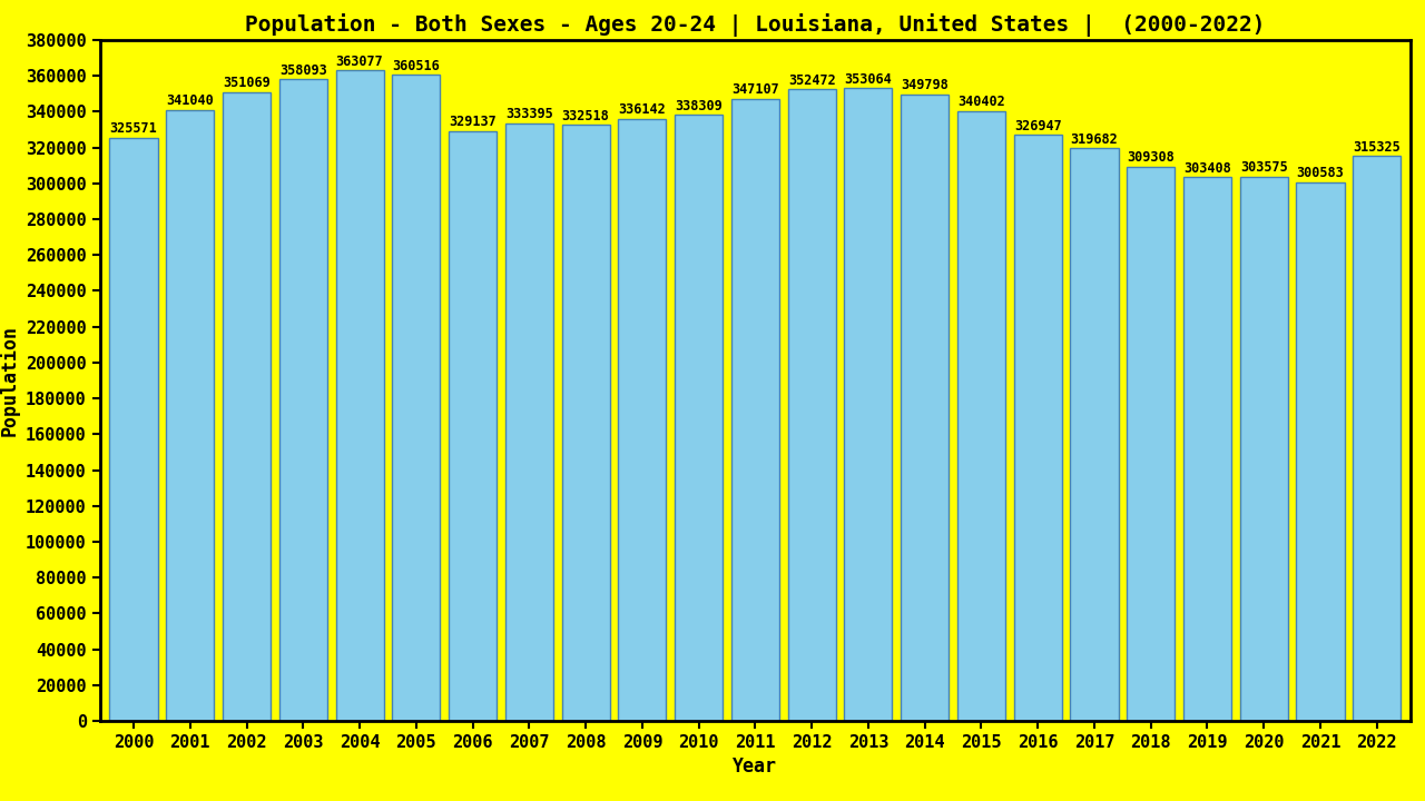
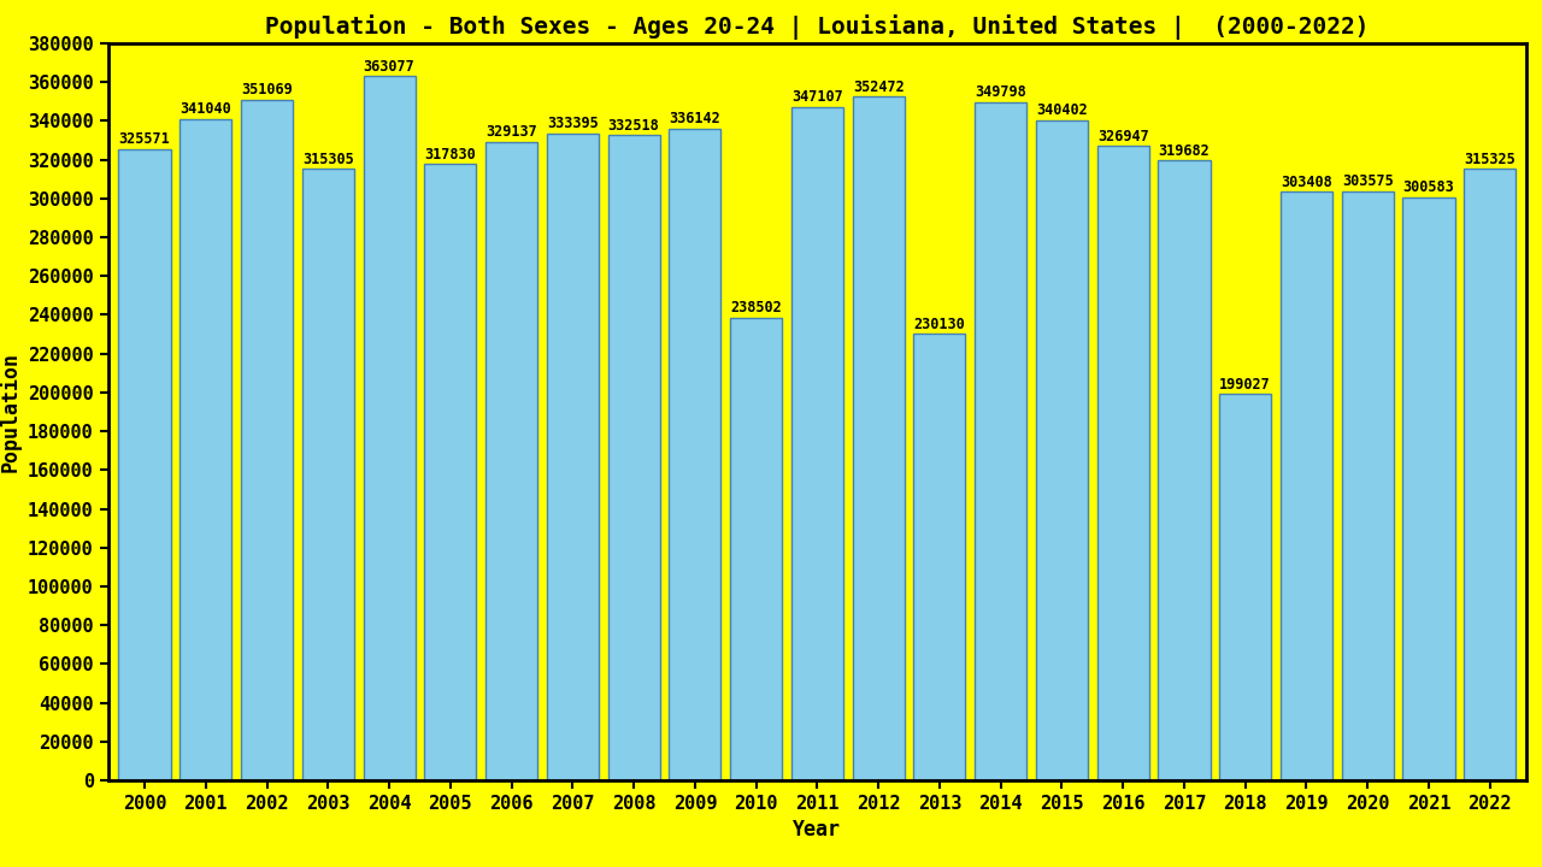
2003: 358093 -> 315305
2005: 360516 -> 317830
2010: 338309 -> 238502
2013: 353064 -> 230130
2018: 309308 -> 199027
